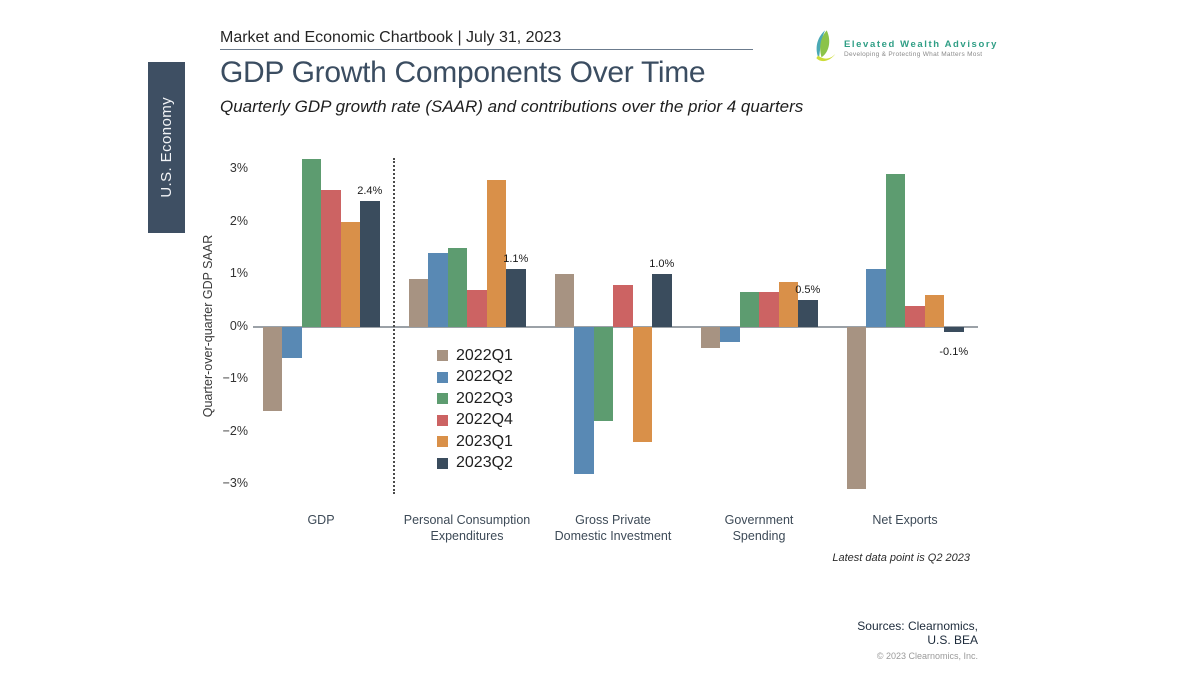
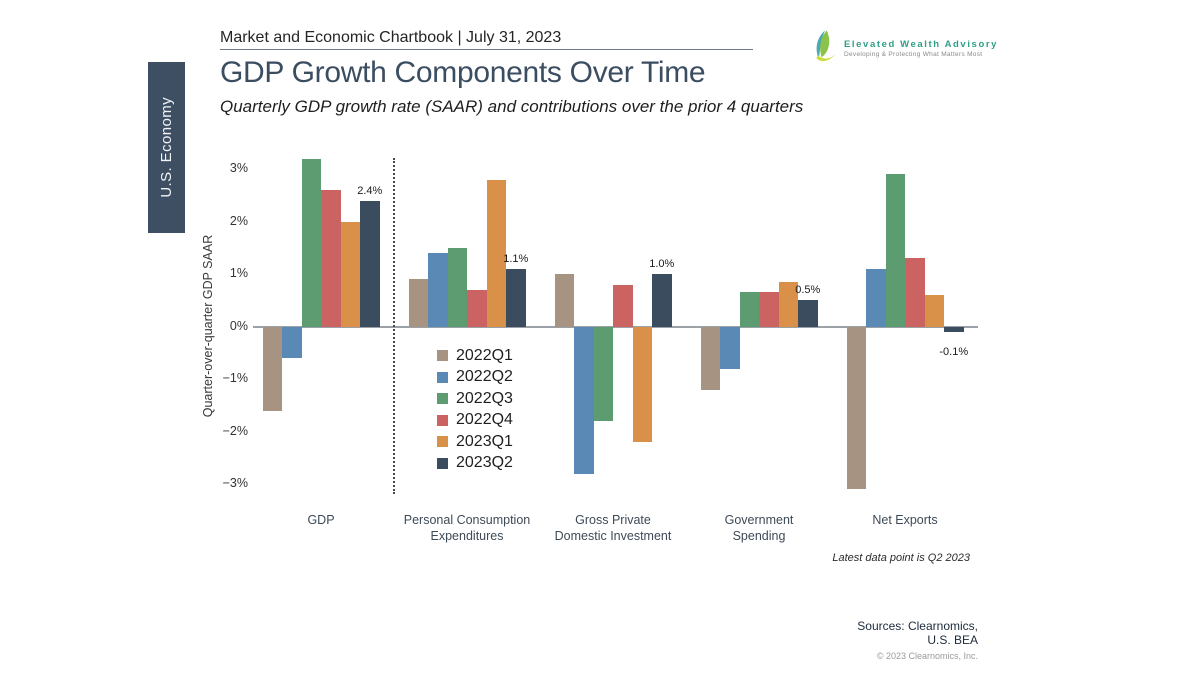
2022Q1/Government Spending: -0.4% -> -1.2%
2022Q2/Government Spending: -0.3% -> -0.8%
2022Q4/Net Exports: 0.4% -> 1.3%
